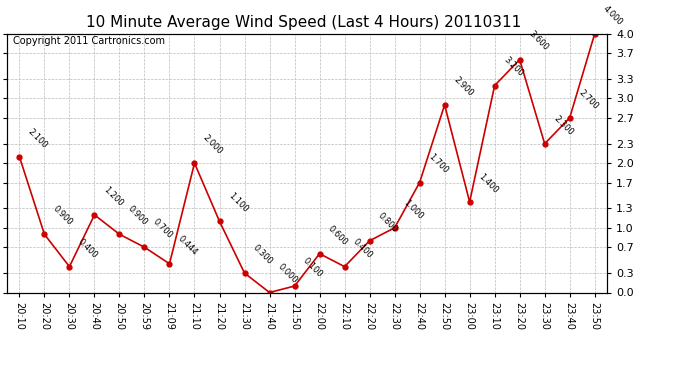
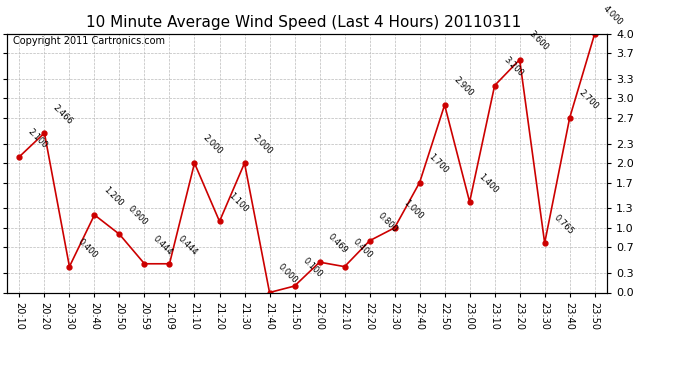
20:20: 0.900 -> 2.466
20:59: 0.700 -> 0.444
21:30: 0.300 -> 2.000
22:00: 0.600 -> 0.469
23:30: 2.300 -> 0.765
